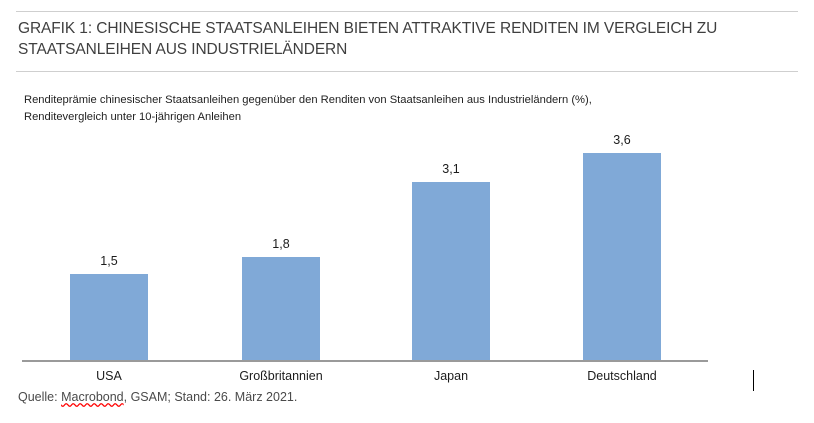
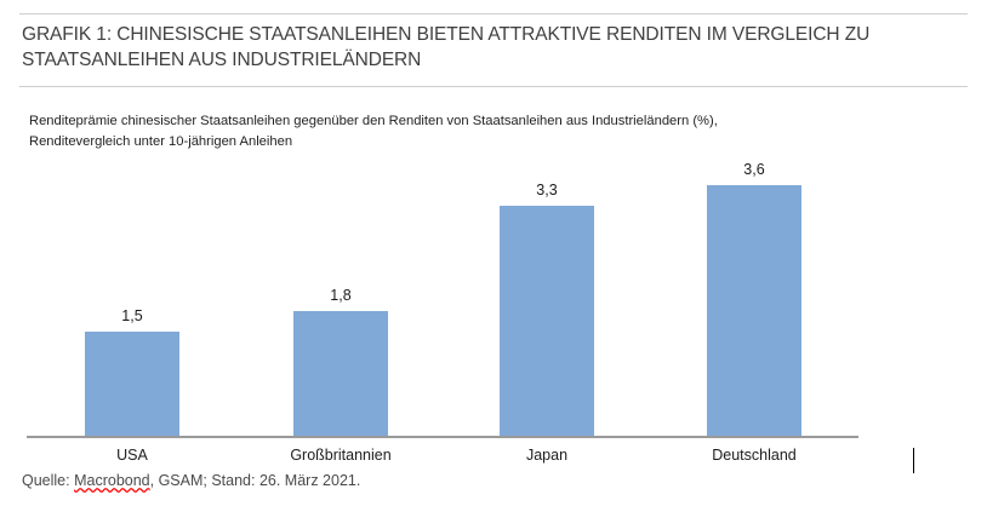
Japan: 3,1 -> 3,3
